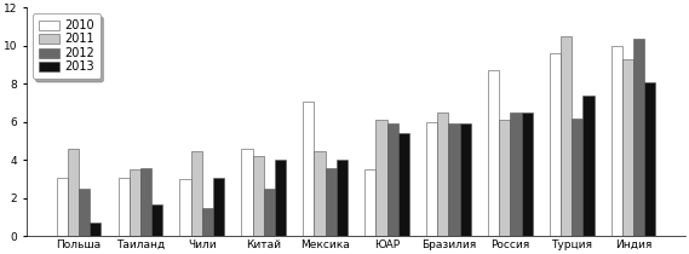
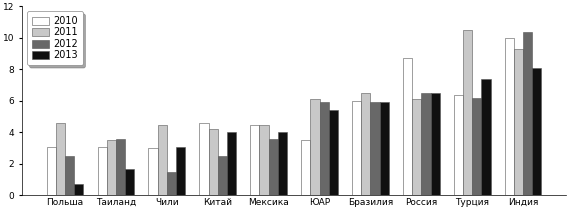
2010/Мексика: 7.1 -> 4.5
2010/Турция: 9.6 -> 6.4
